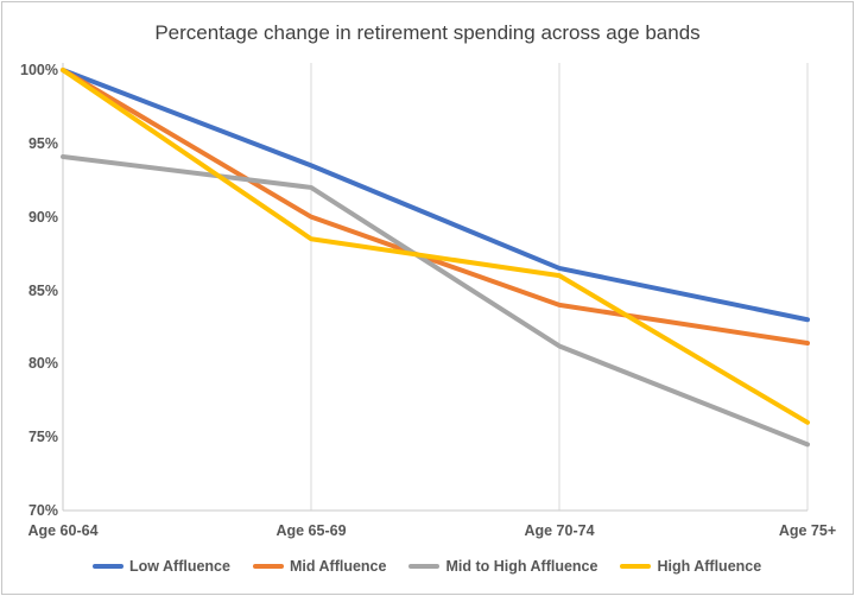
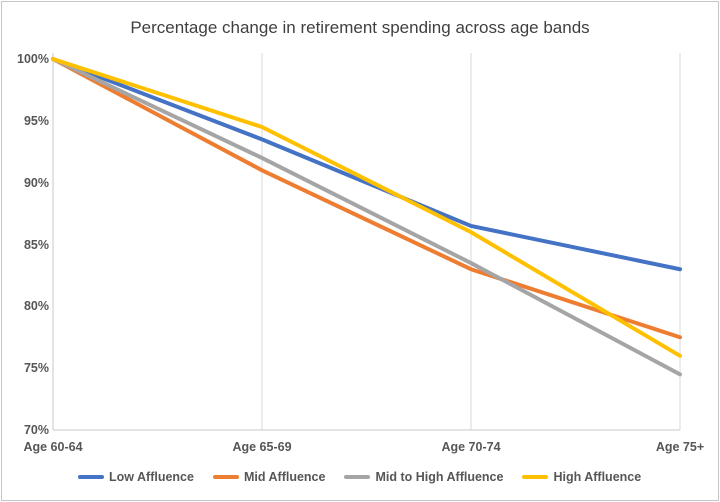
Mid to High Affluence/Age 60-64: 94.1% -> 100.0%
Mid Affluence/Age 65-69: 90.0% -> 91.0%
High Affluence/Age 65-69: 88.5% -> 94.5%
Mid Affluence/Age 70-74: 84.0% -> 83.0%
Mid to High Affluence/Age 70-74: 81.2% -> 83.5%
Mid Affluence/Age 75+: 81.4% -> 77.5%
